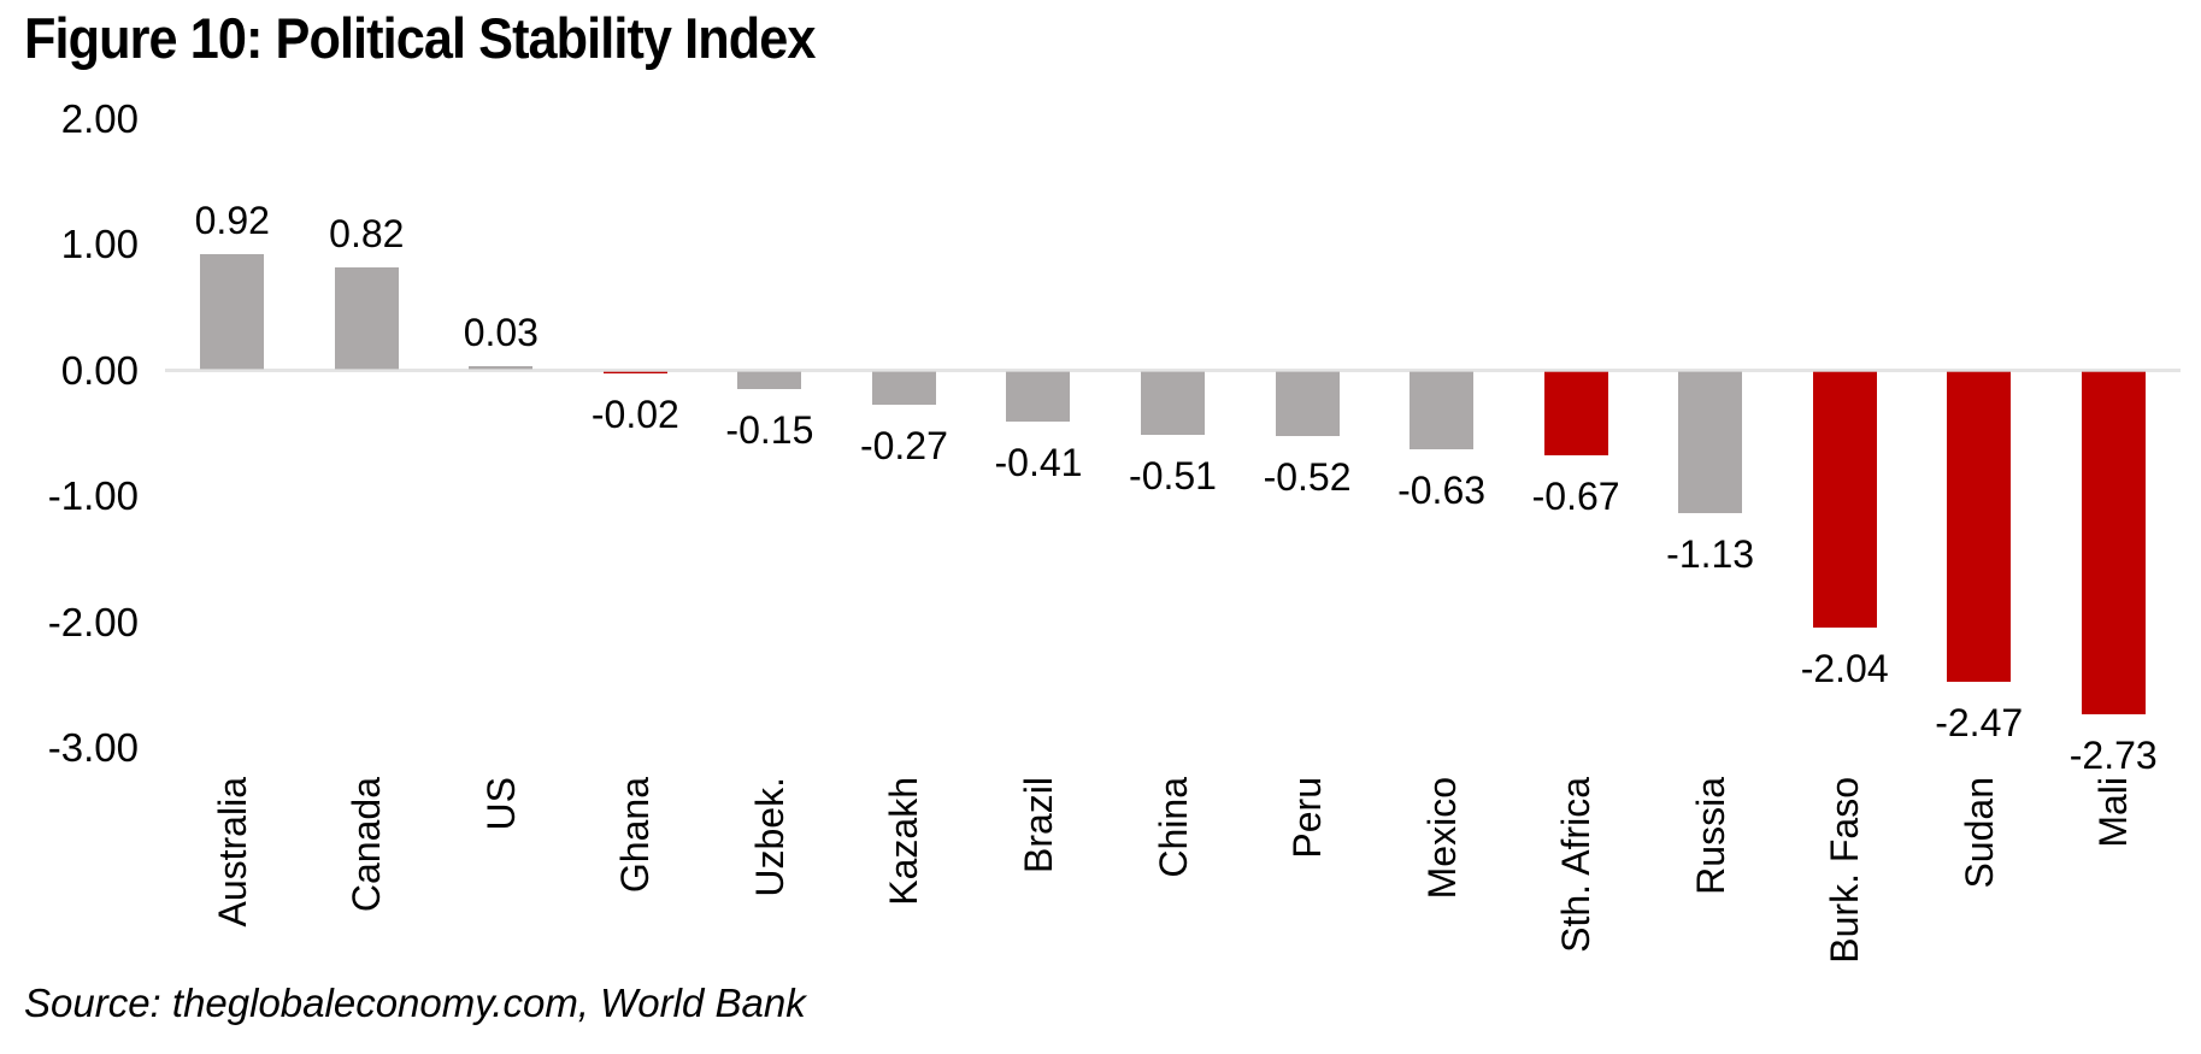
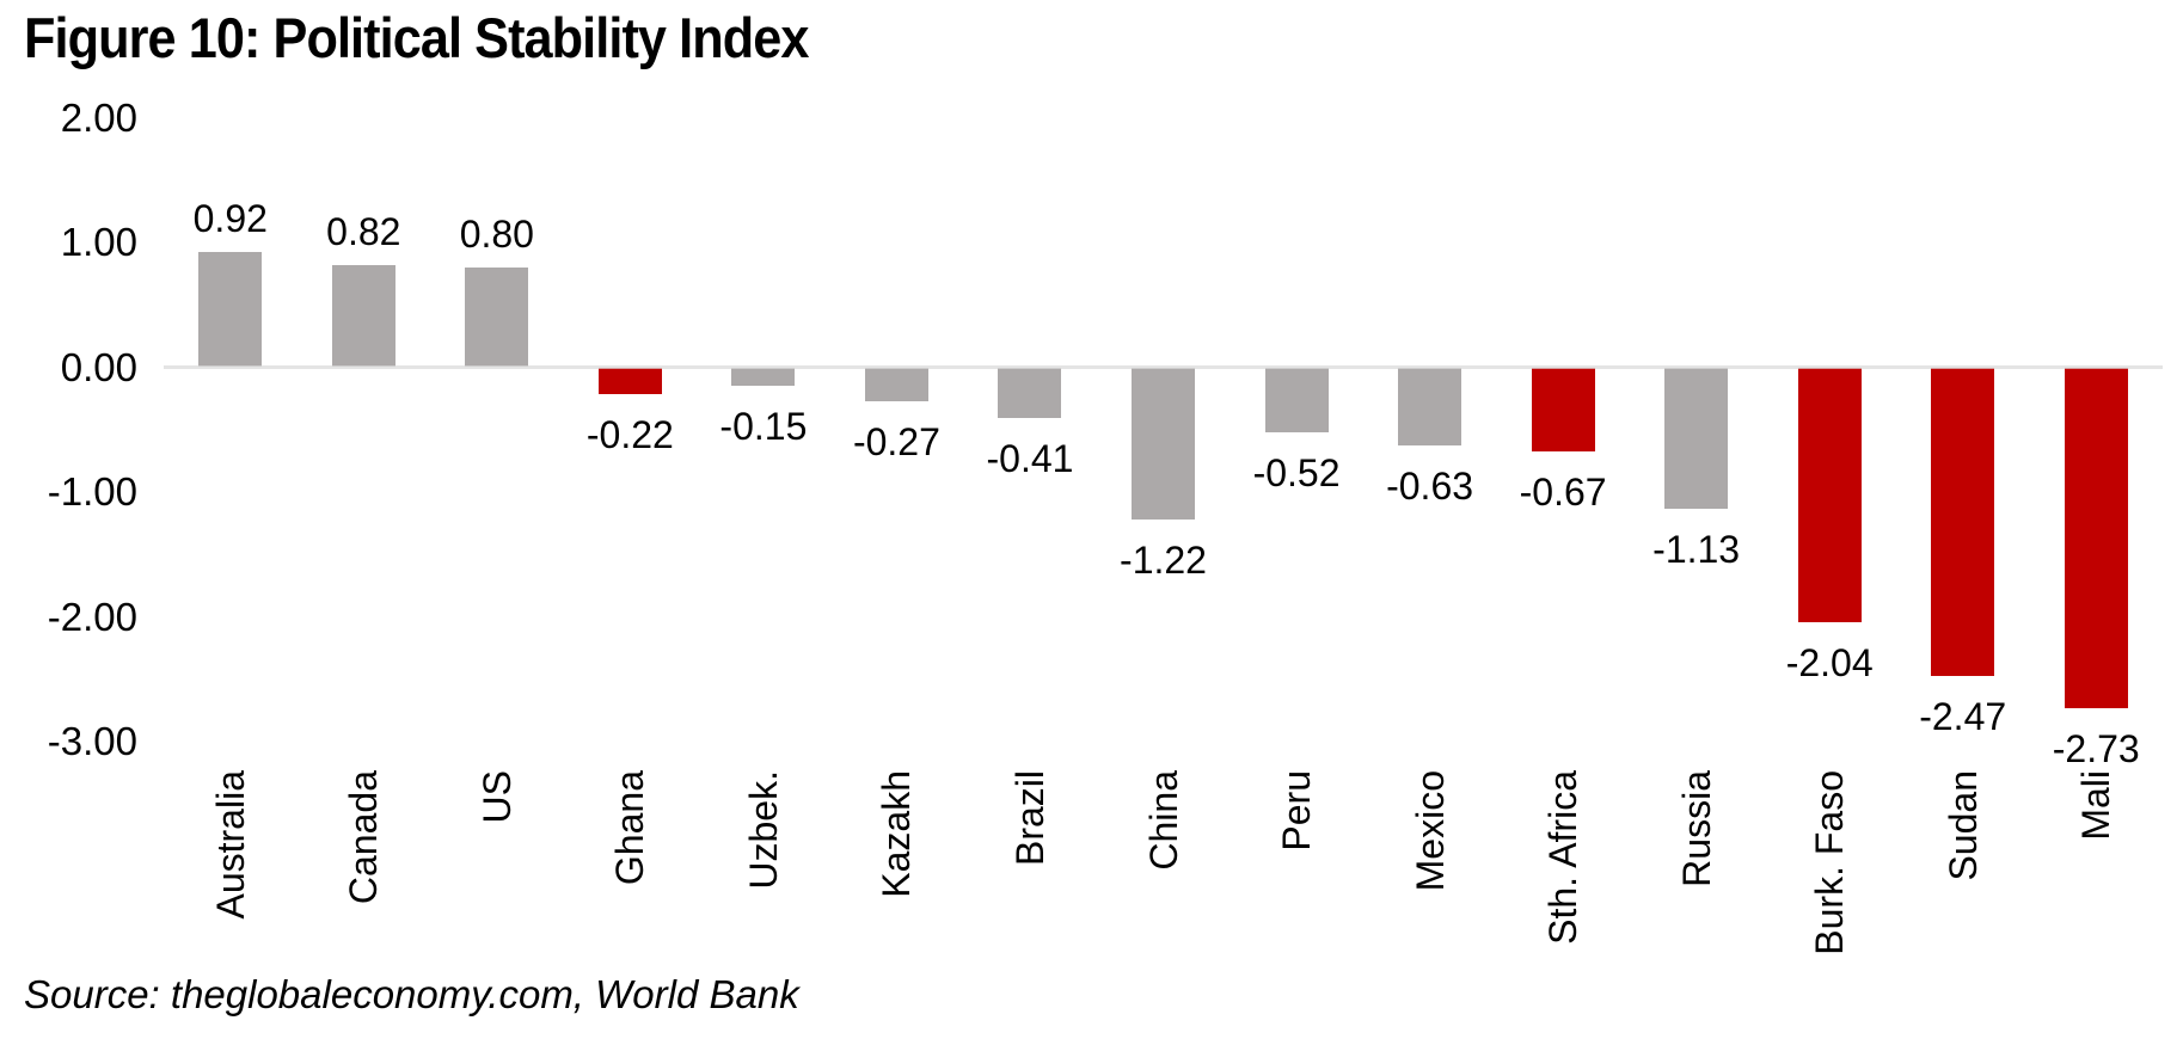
US: 0.03 -> 0.80
Ghana: -0.02 -> -0.22
China: -0.51 -> -1.22
